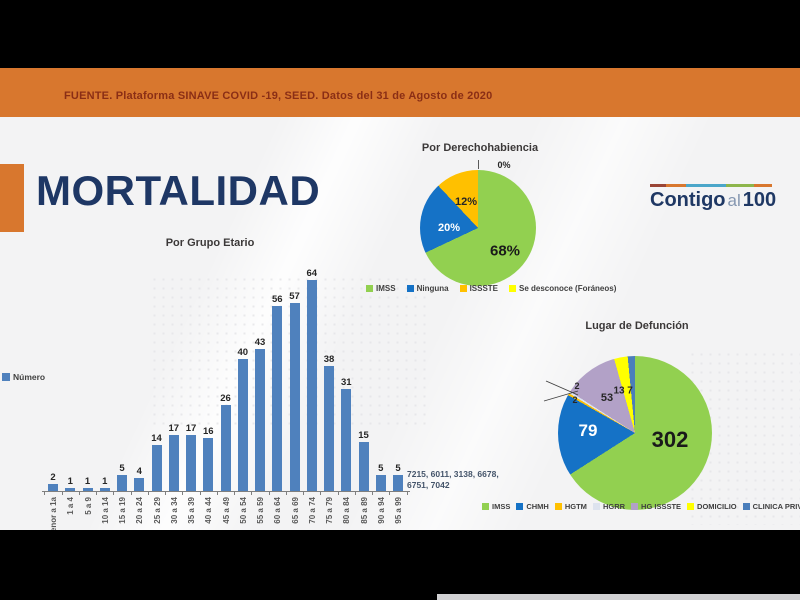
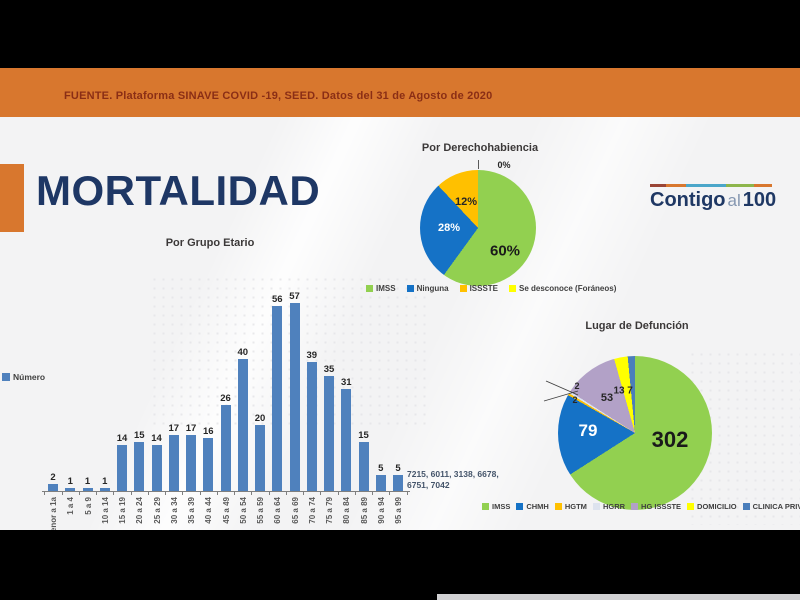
Por Grupo Etario/15 a 19: 5 -> 14
Por Grupo Etario/20 a 24: 4 -> 15
Por Grupo Etario/55 a 59: 43 -> 20
Por Grupo Etario/70 a 74: 64 -> 39
Por Grupo Etario/75 a 79: 38 -> 35
Por Derechohabiencia/IMSS: 68% -> 60%
Por Derechohabiencia/Ninguna: 20% -> 28%
